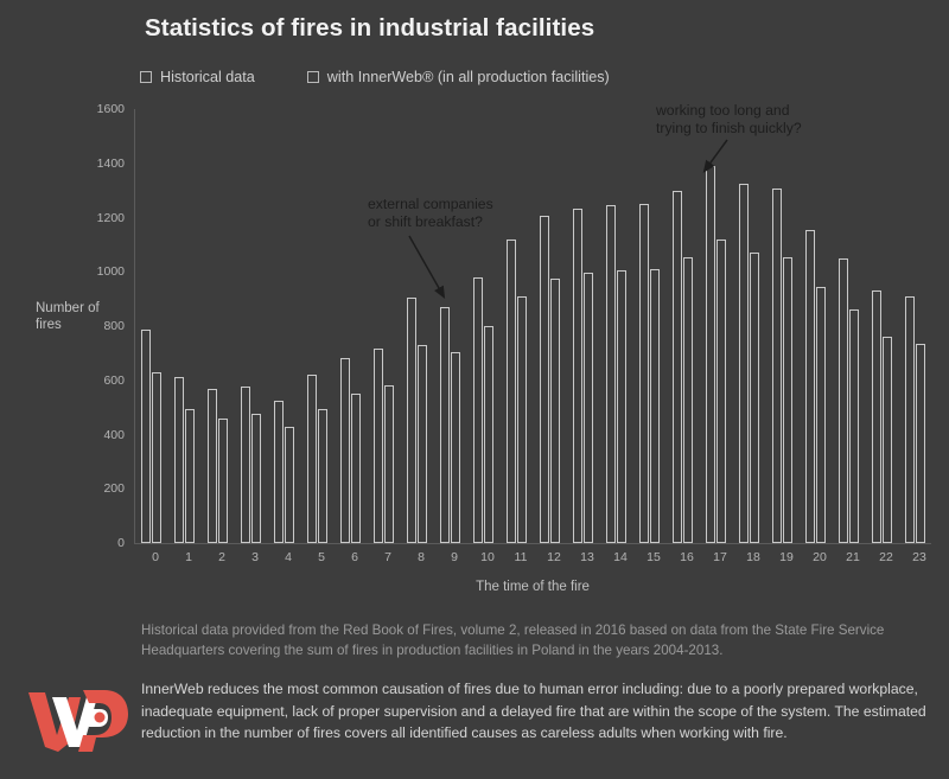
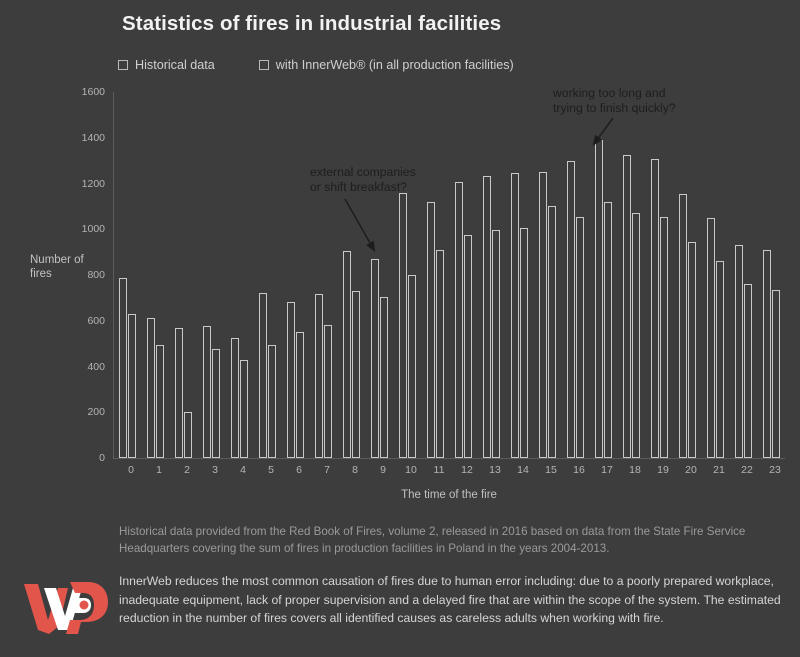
with InnerWeb® (in all production facilities)/2: 460 -> 200
Historical data/5: 620 -> 720
Historical data/10: 980 -> 1160
with InnerWeb® (in all production facilities)/15: 1010 -> 1100
